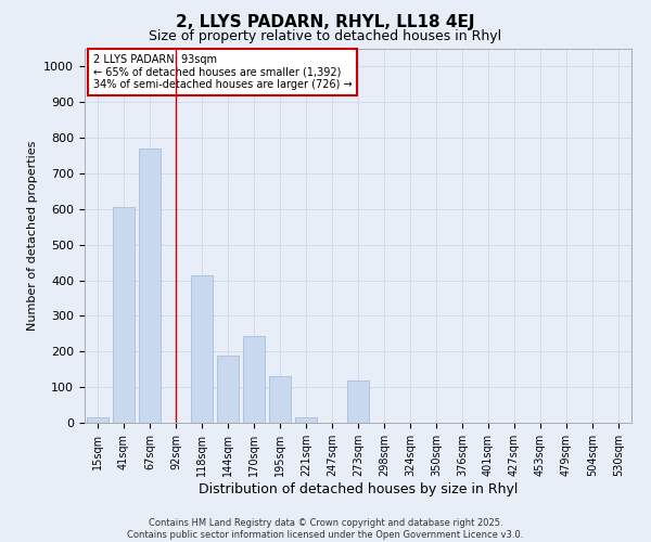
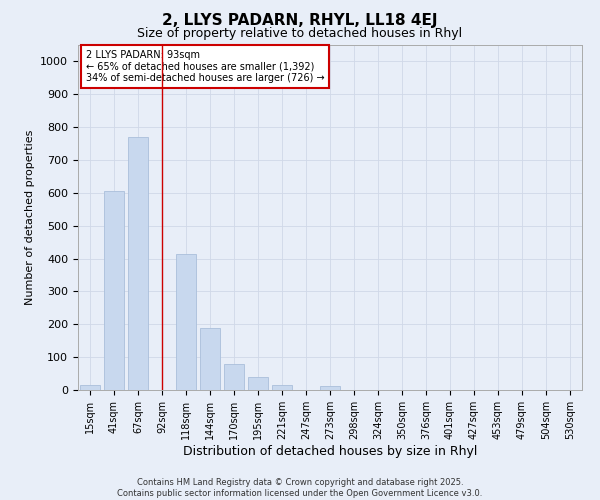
170sqm: 245 -> 78
195sqm: 130 -> 40
273sqm: 120 -> 12
